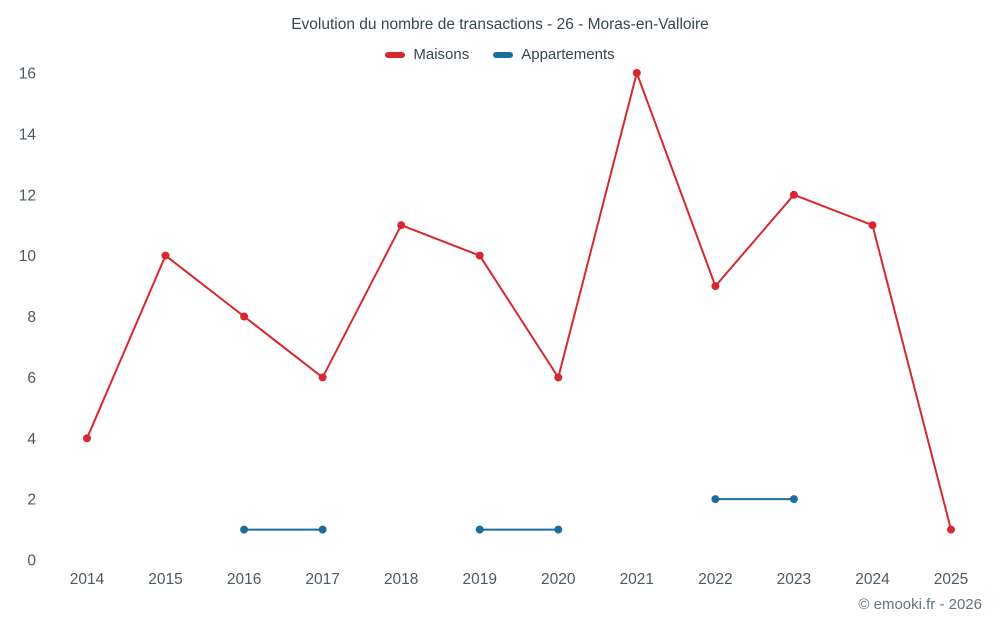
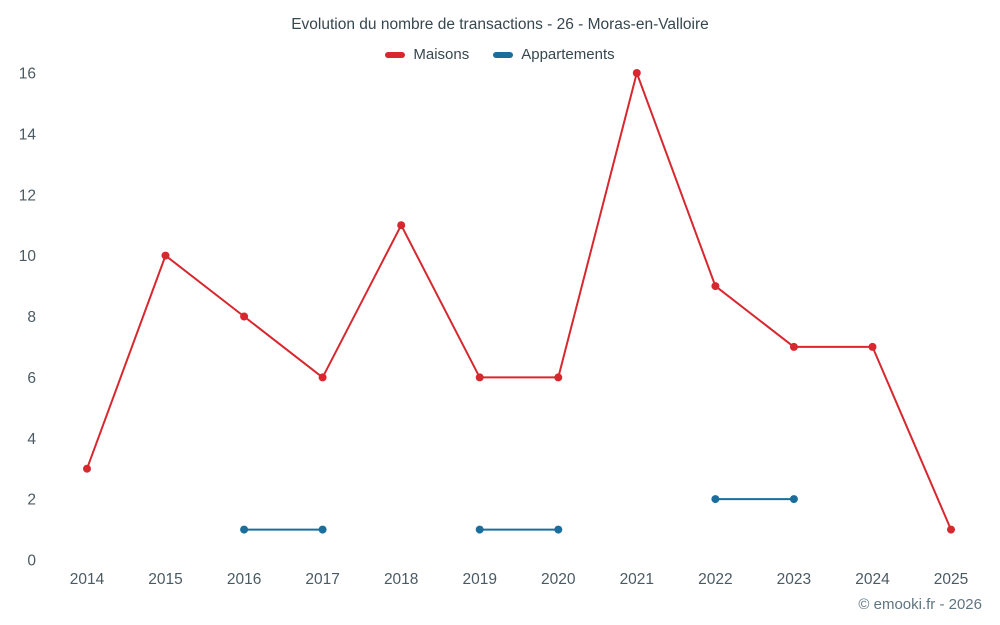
Maisons/2014: 4 -> 3
Maisons/2019: 10 -> 6
Maisons/2023: 12 -> 7
Maisons/2024: 11 -> 7
